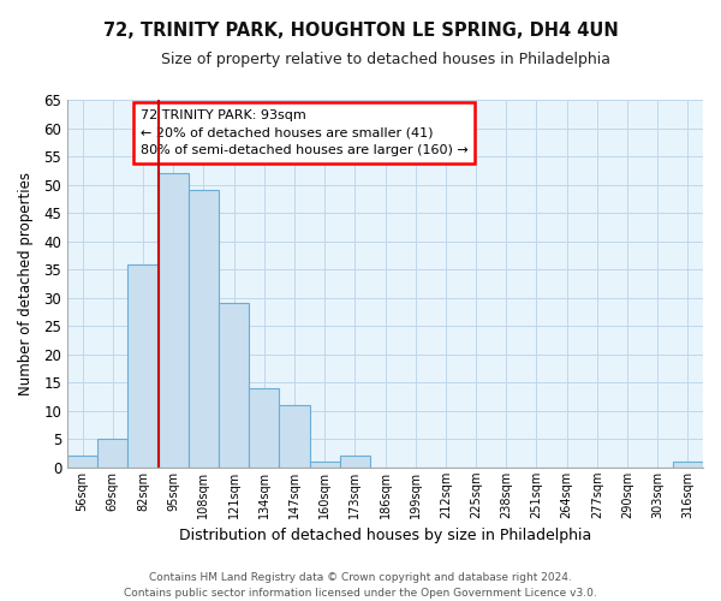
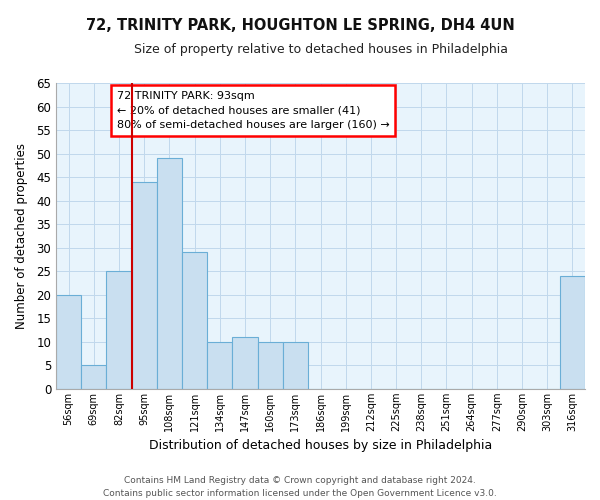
56sqm: 2 -> 20
82sqm: 36 -> 25
95sqm: 52 -> 44
134sqm: 14 -> 10
160sqm: 1 -> 10
173sqm: 2 -> 10
316sqm: 1 -> 24
